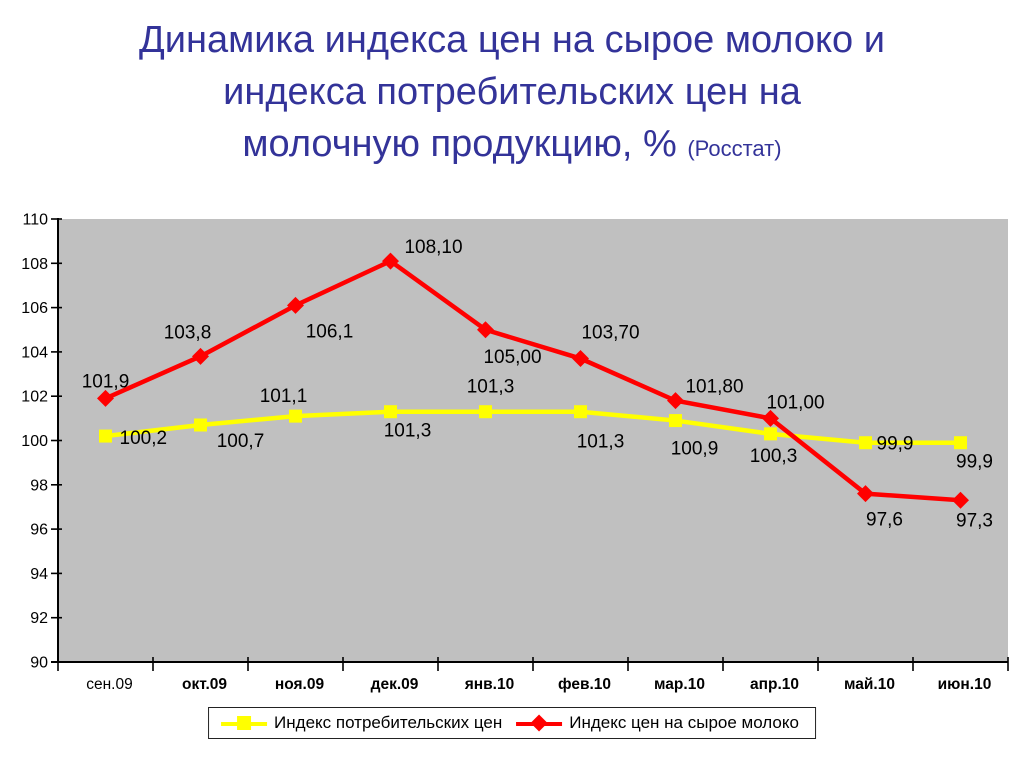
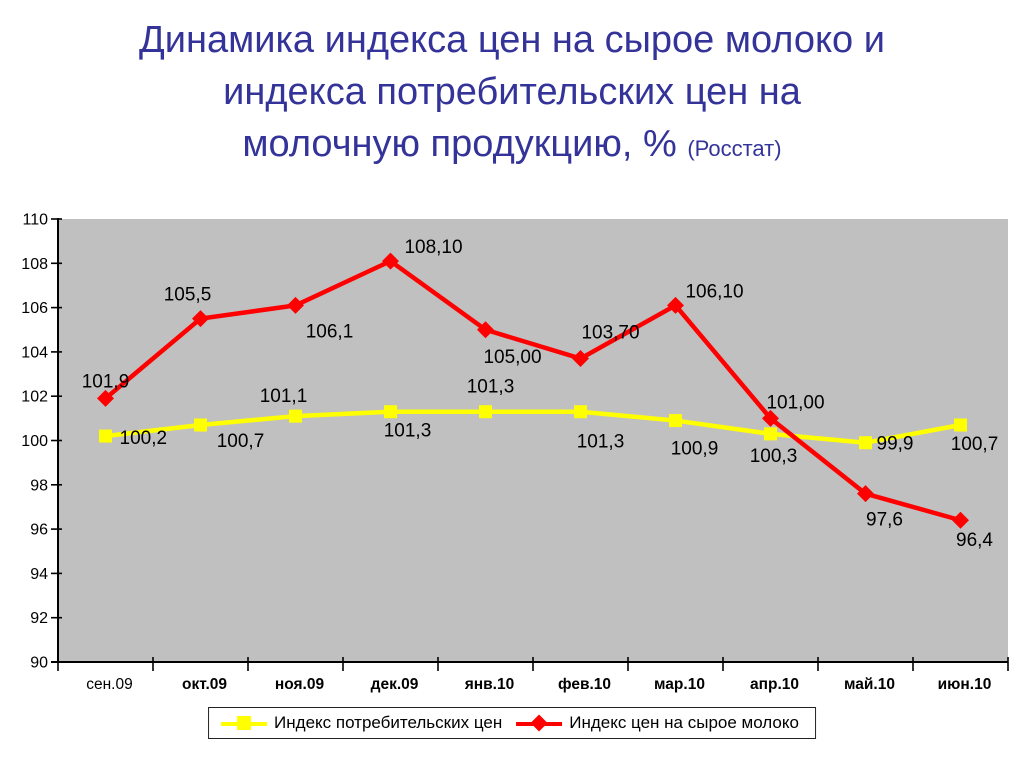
Индекс цен на сырое молоко/окт.09: 103,8 -> 105,5
Индекс цен на сырое молоко/мар.10: 101,80 -> 106,10
Индекс потребительских цен/июн.10: 99,9 -> 100,7
Индекс цен на сырое молоко/июн.10: 97,3 -> 96,4
